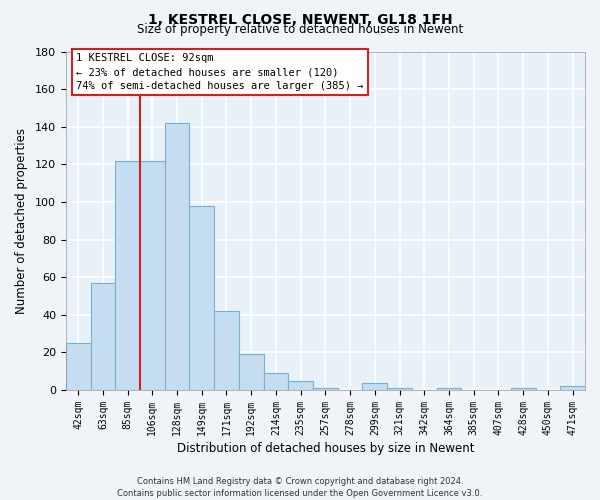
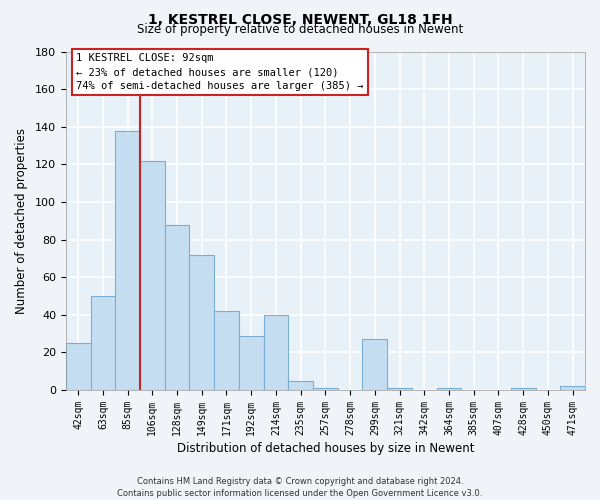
63sqm: 57 -> 50
85sqm: 122 -> 138
128sqm: 142 -> 88
149sqm: 98 -> 72
192sqm: 19 -> 29
214sqm: 9 -> 40
299sqm: 4 -> 27
